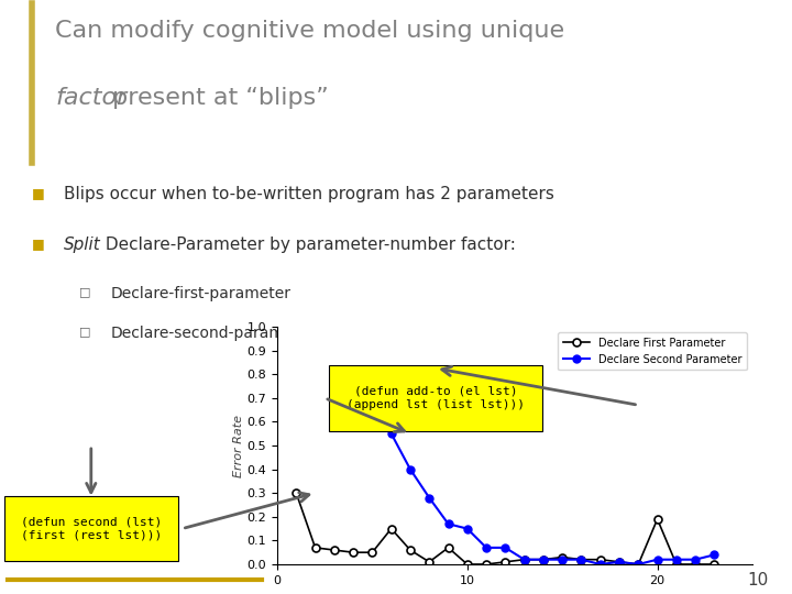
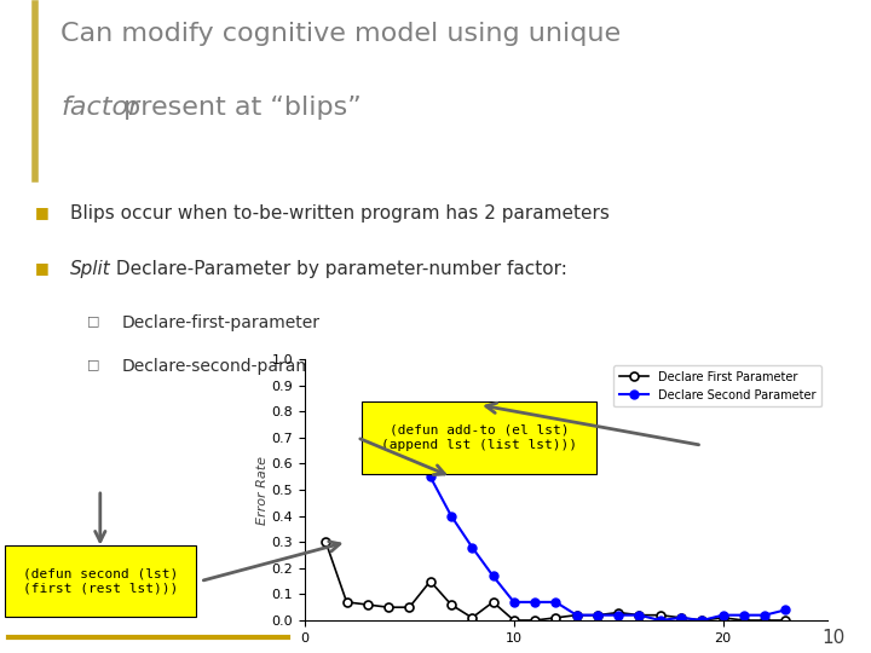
Declare Second Parameter/10: 0.15 -> 0.07
Declare First Parameter/20: 0.19 -> 0.01
